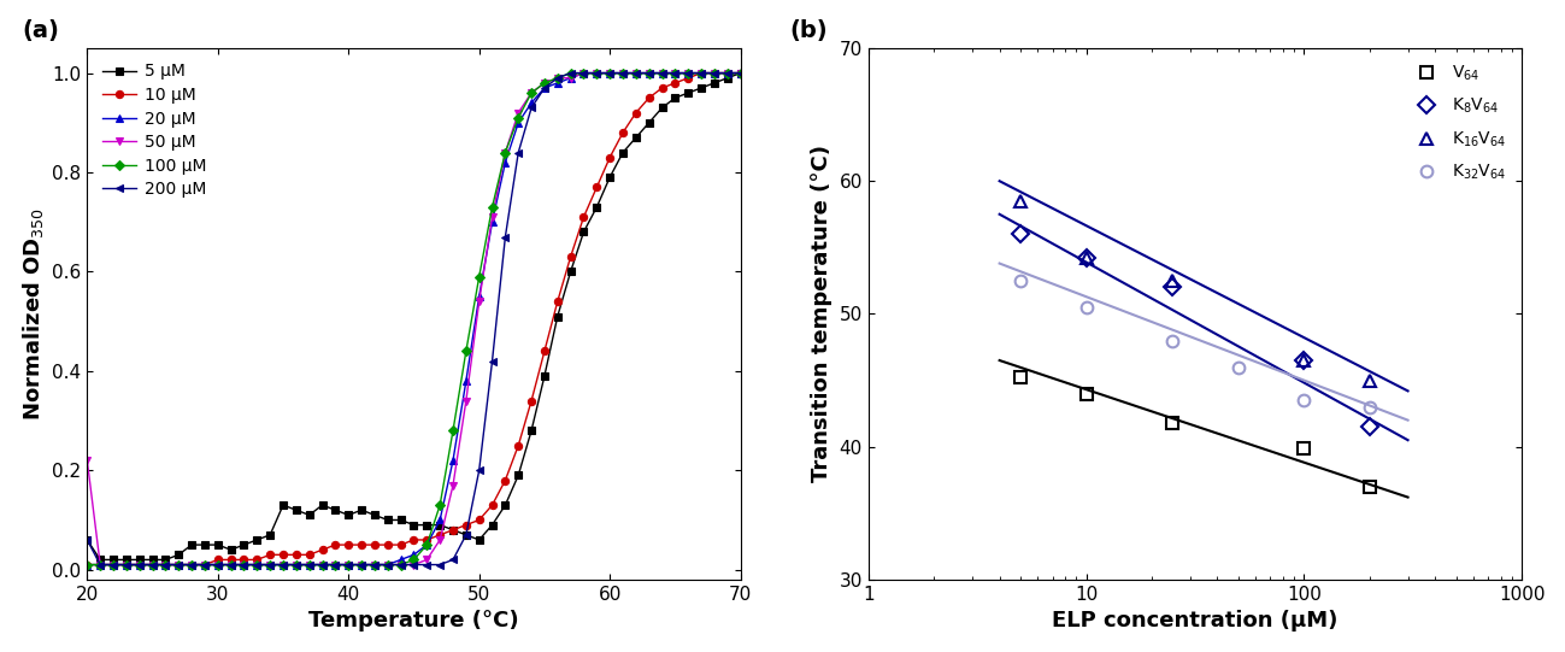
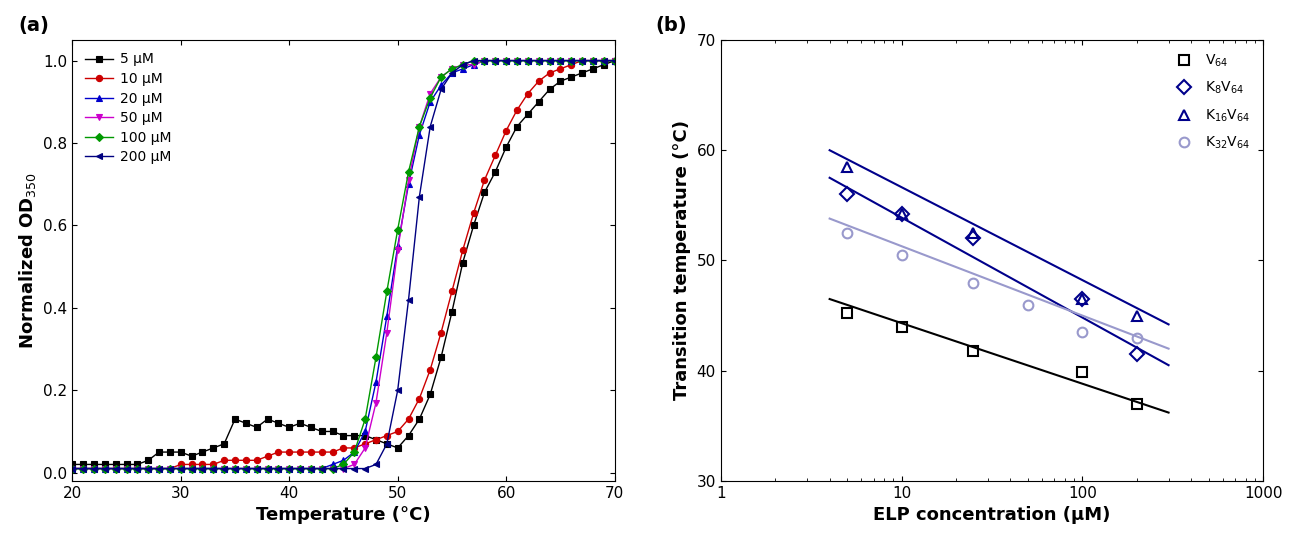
5 μM/20: 0.06 -> 0.02
50 μM/20: 0.22 -> 0.01
200 μM/20: 0.06 -> 0.01
